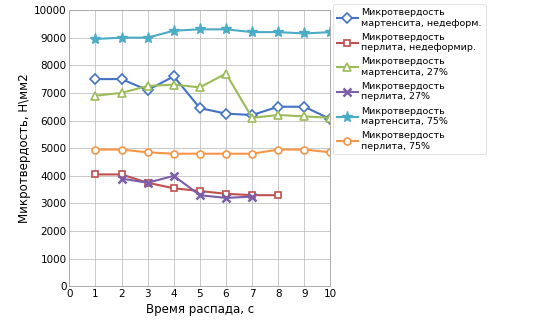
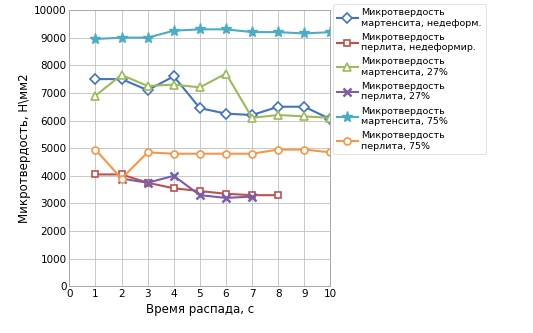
Микротвердость мартенсита, 27%/2: 7000 -> 7650
Микротвердость перлита, 75%/2: 4950 -> 3900
